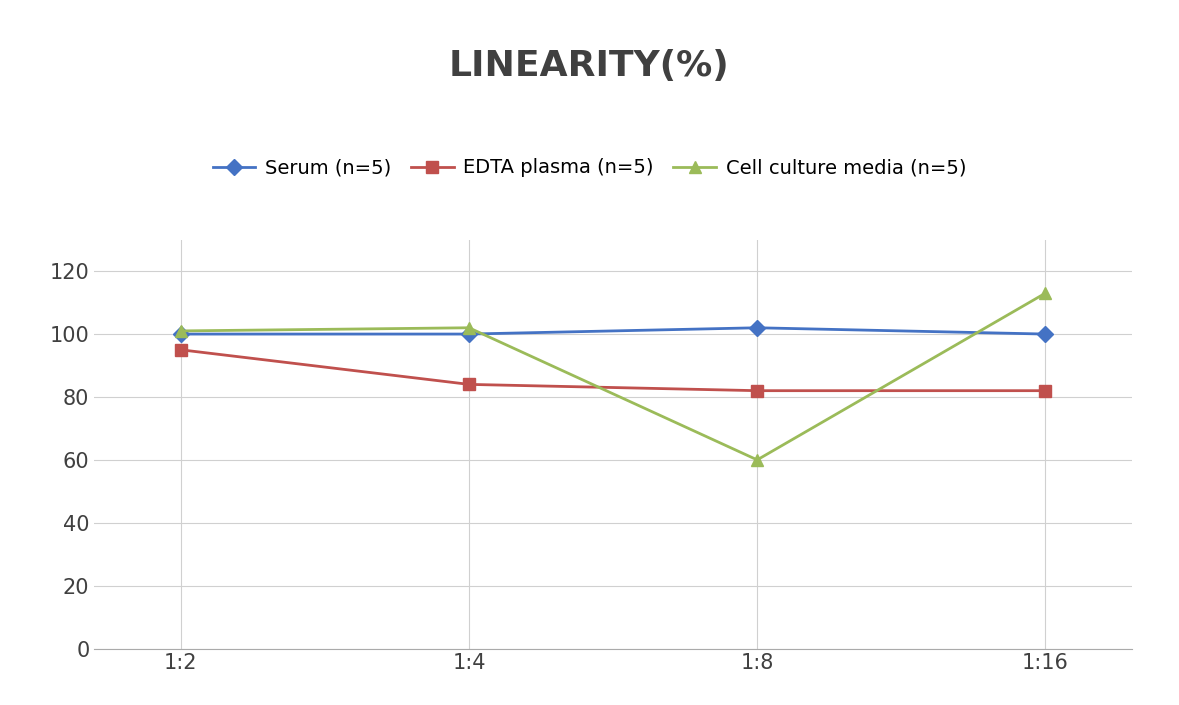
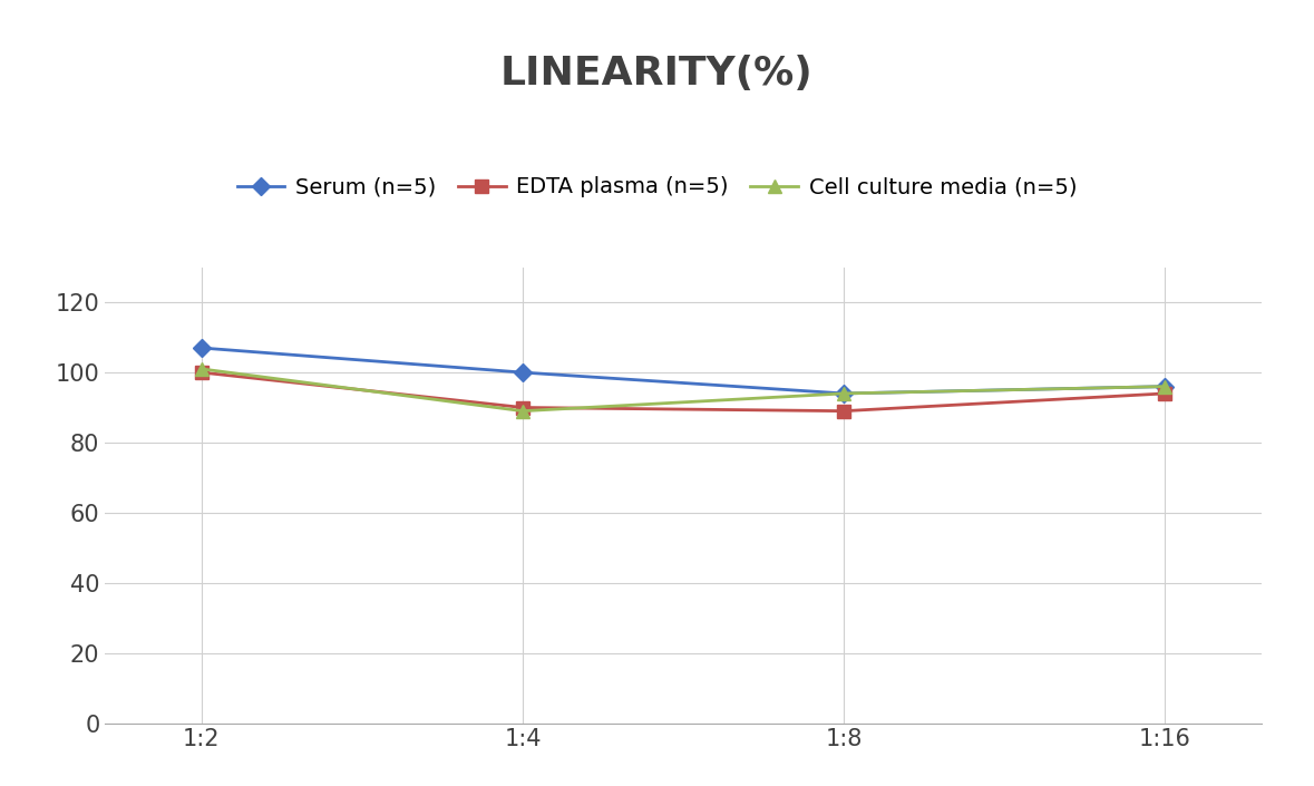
Serum (n=5)/1:2: 100 -> 107
EDTA plasma (n=5)/1:2: 95 -> 100
EDTA plasma (n=5)/1:4: 84 -> 90
Cell culture media (n=5)/1:4: 102 -> 89
Serum (n=5)/1:8: 102 -> 94
EDTA plasma (n=5)/1:8: 82 -> 89
Cell culture media (n=5)/1:8: 60 -> 94
Serum (n=5)/1:16: 100 -> 96
EDTA plasma (n=5)/1:16: 82 -> 94
Cell culture media (n=5)/1:16: 113 -> 96
